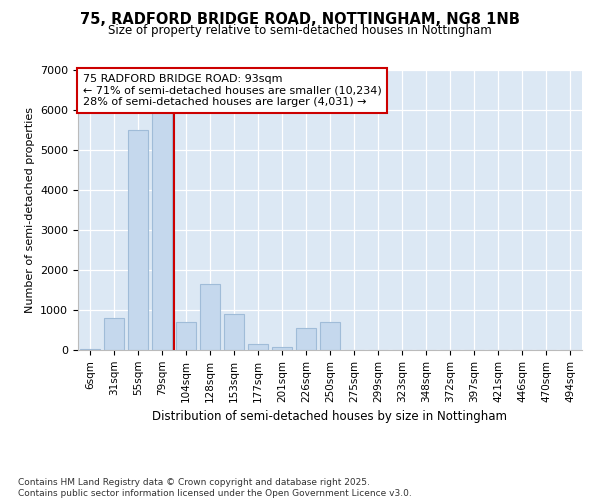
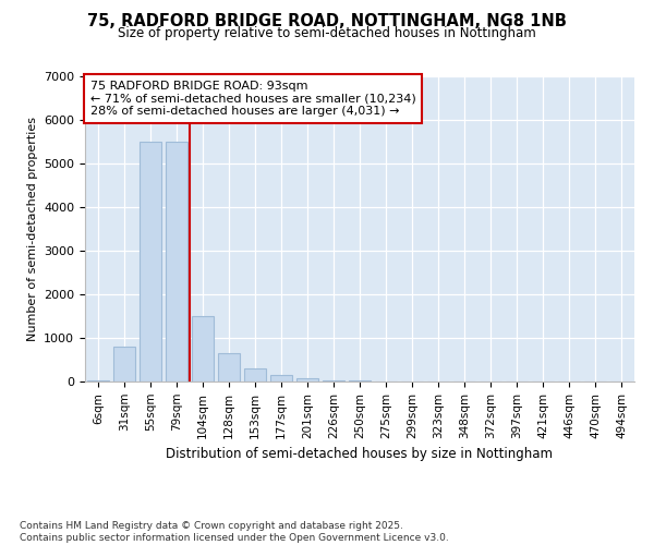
79sqm: 6000 -> 5500
104sqm: 700 -> 1500
128sqm: 1650 -> 650
153sqm: 900 -> 300
226sqm: 550 -> 30
250sqm: 700 -> 20
